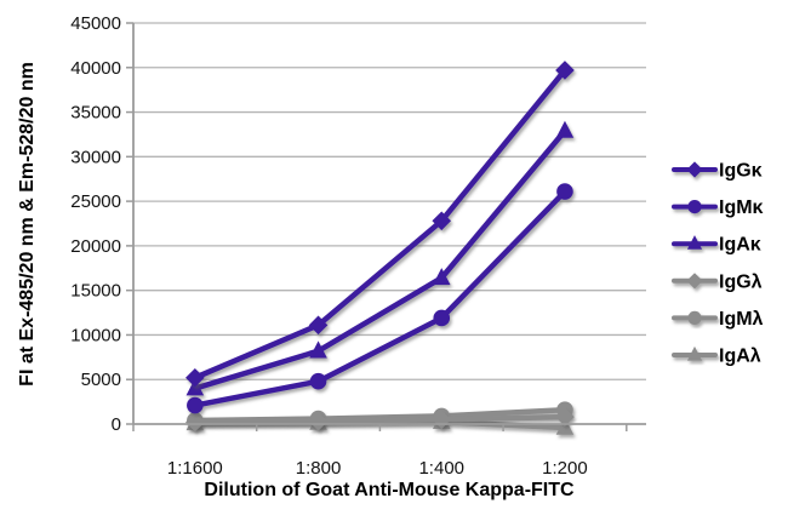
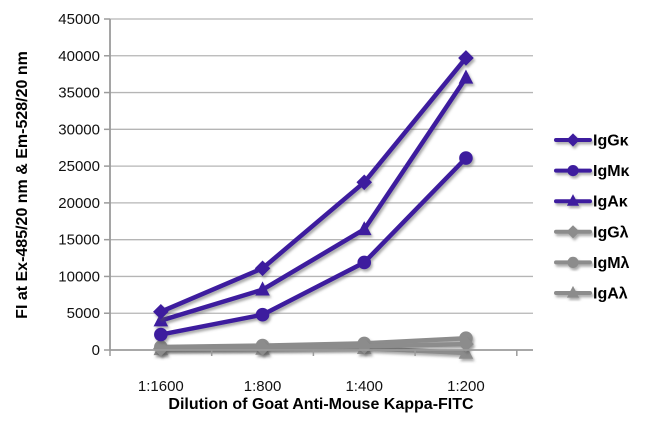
IgAκ/1:200: 33000 -> 37000
